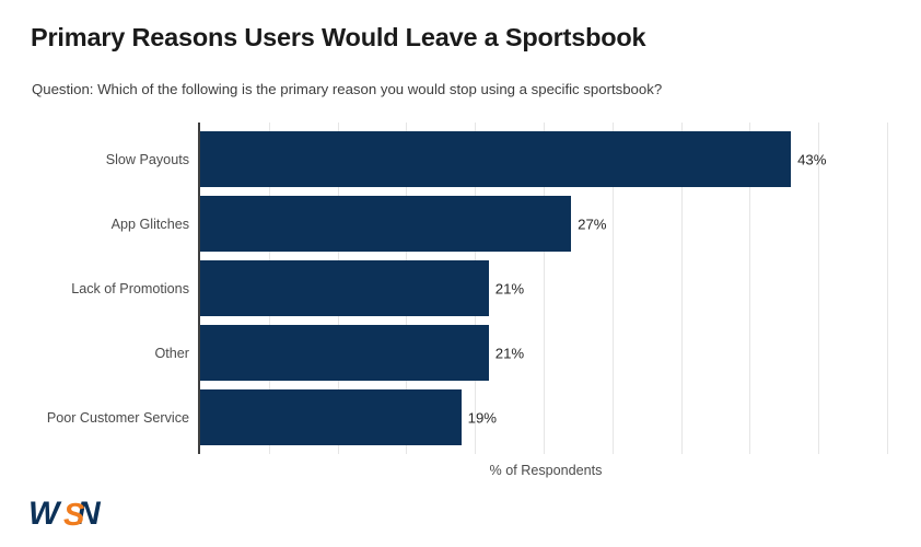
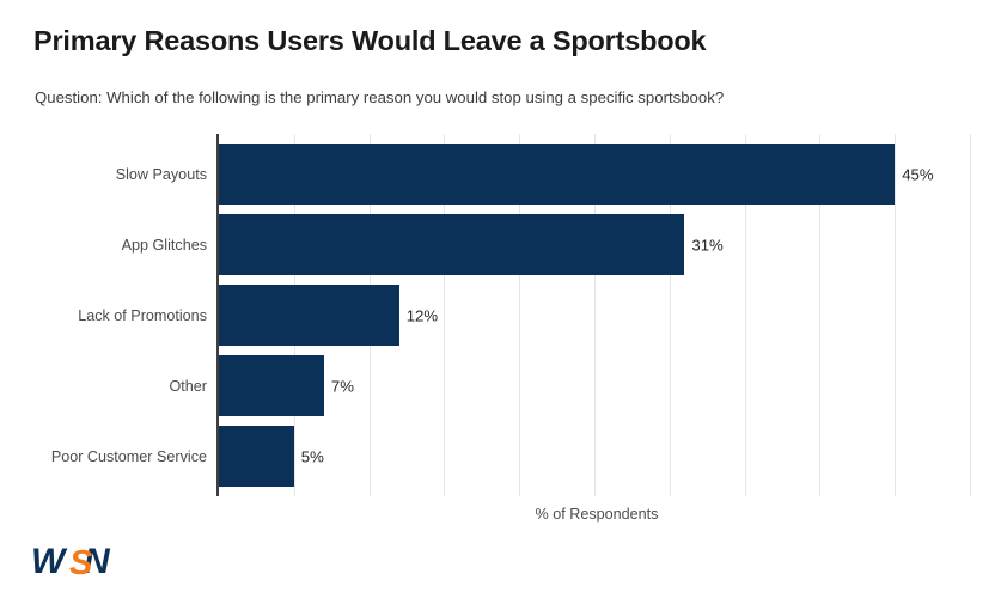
Slow Payouts: 43% -> 45%
App Glitches: 27% -> 31%
Lack of Promotions: 21% -> 12%
Other: 21% -> 7%
Poor Customer Service: 19% -> 5%
